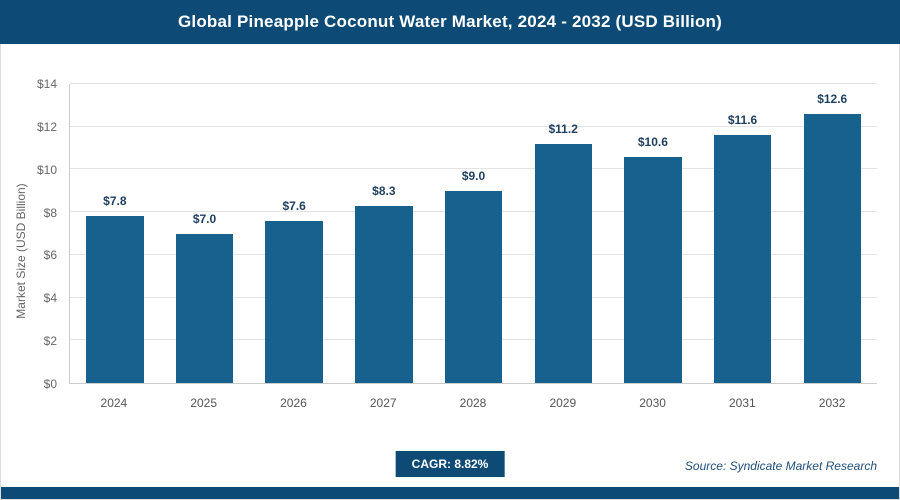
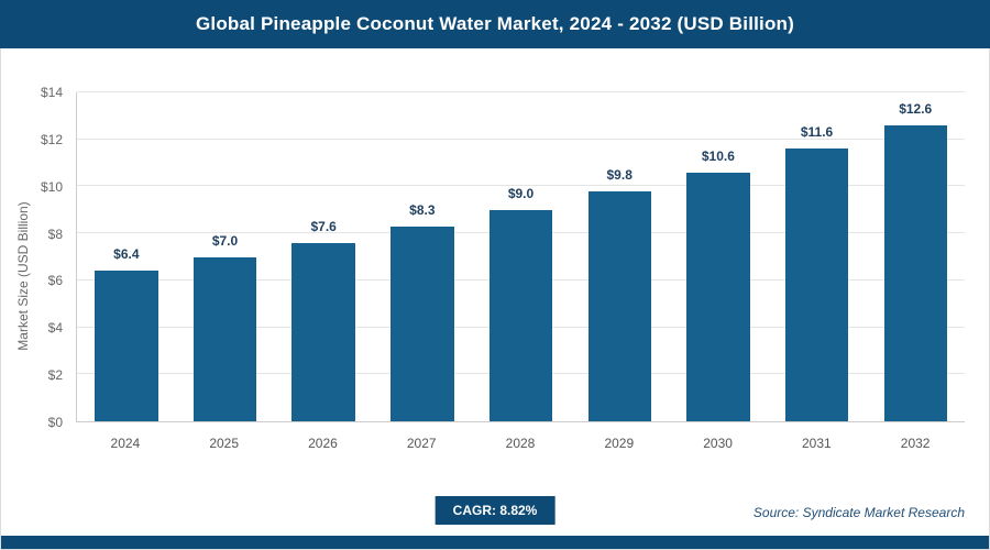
2024: $7.8 -> $6.4
2029: $11.2 -> $9.8
